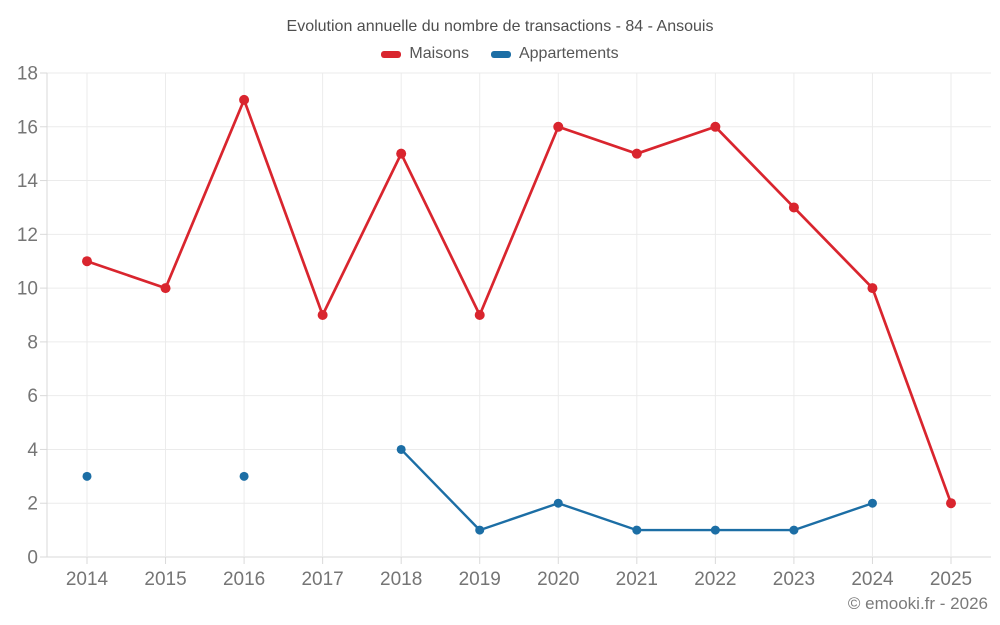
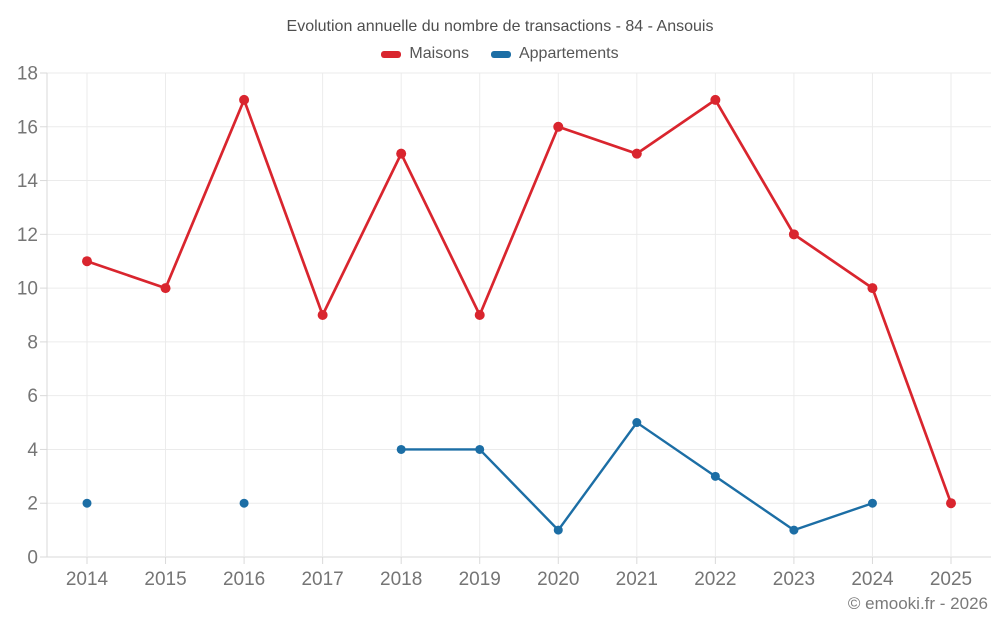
Appartements/2014: 3 -> 2
Appartements/2016: 3 -> 2
Appartements/2019: 1 -> 4
Appartements/2020: 2 -> 1
Appartements/2021: 1 -> 5
Maisons/2022: 16 -> 17
Appartements/2022: 1 -> 3
Maisons/2023: 13 -> 12
